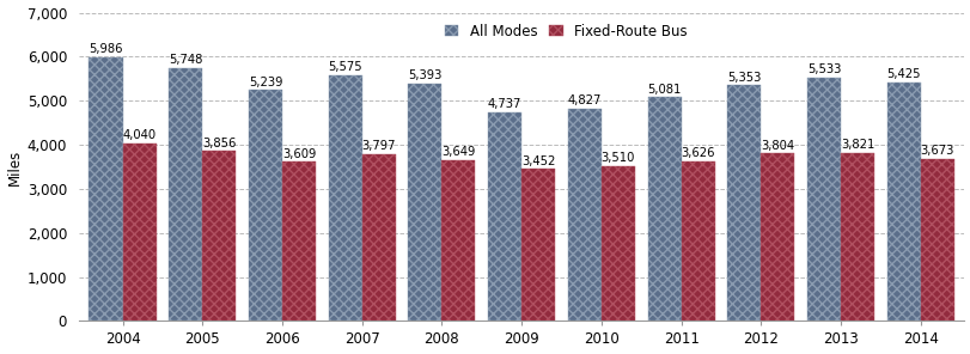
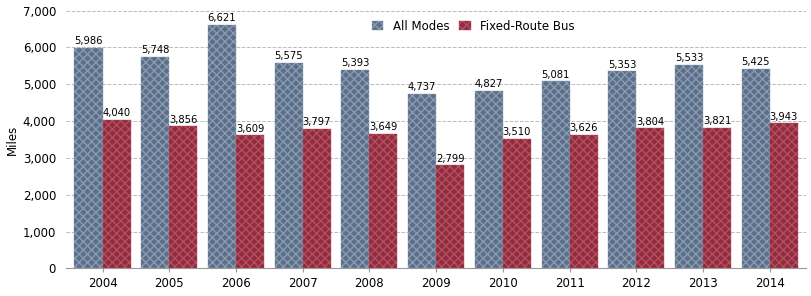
All Modes/2006: 5,239 -> 6,621
Fixed-Route Bus/2009: 3,452 -> 2,799
Fixed-Route Bus/2014: 3,673 -> 3,943
